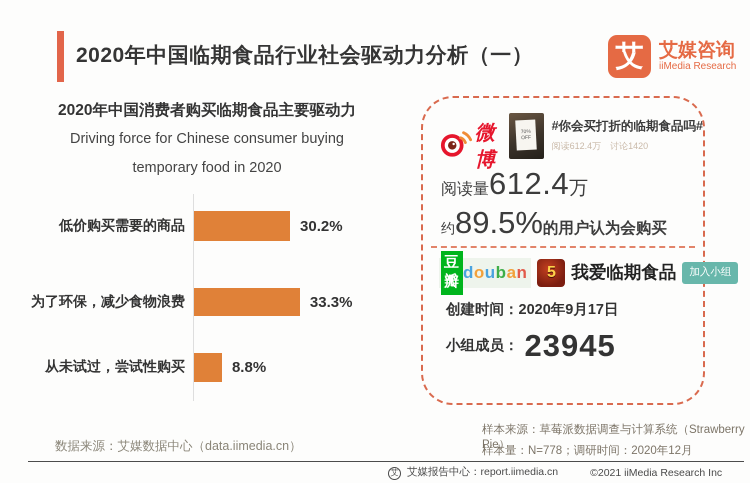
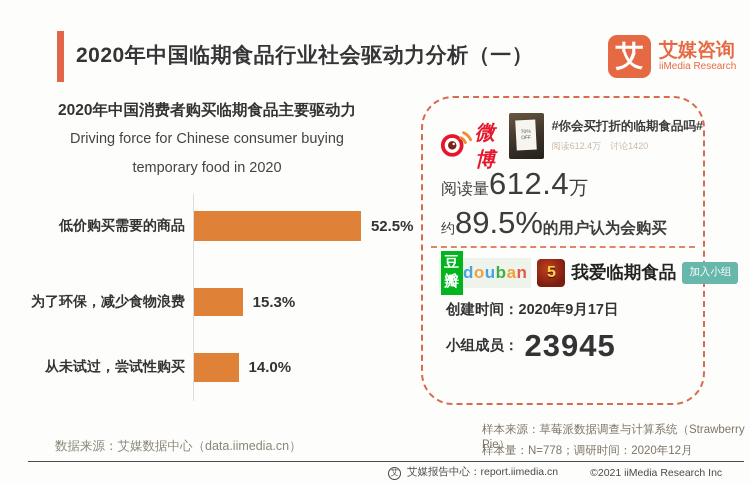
低价购买需要的商品: 30.2% -> 52.5%
为了环保，减少食物浪费: 33.3% -> 15.3%
从未试过，尝试性购买: 8.8% -> 14.0%
